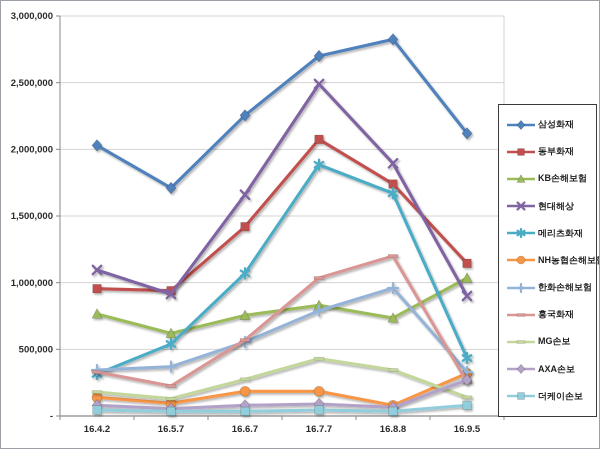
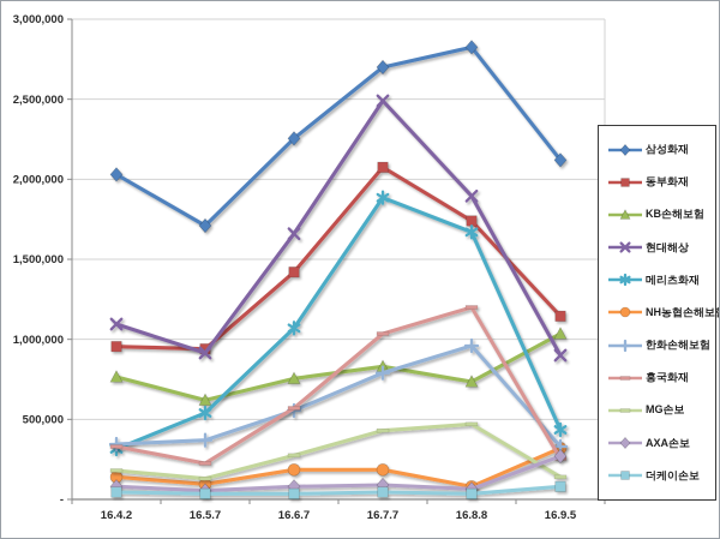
MG손보/16.8.8: 340000 -> 470000
